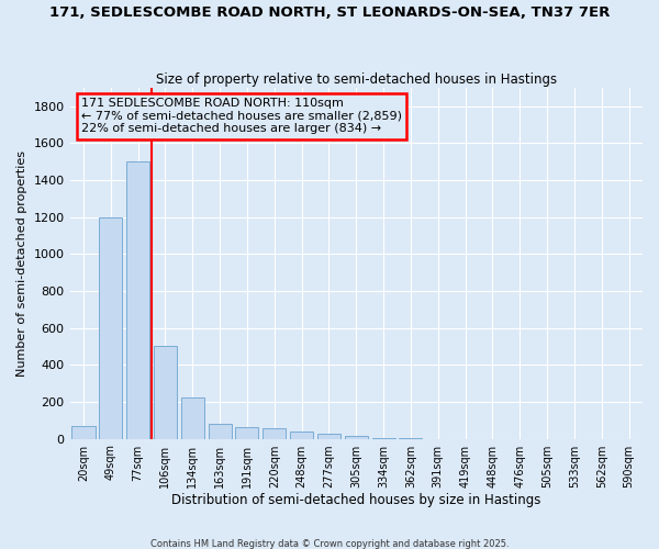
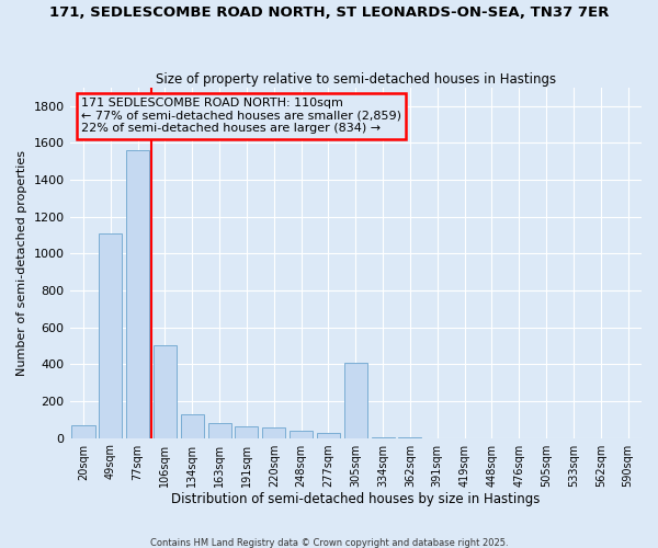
49sqm: 1200 -> 1110
77sqm: 1500 -> 1560
134sqm: 220 -> 130
305sqm: 20 -> 410
